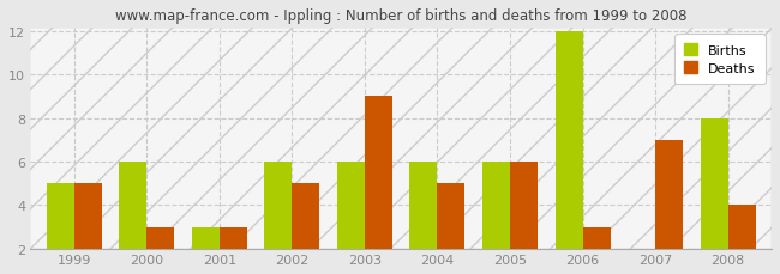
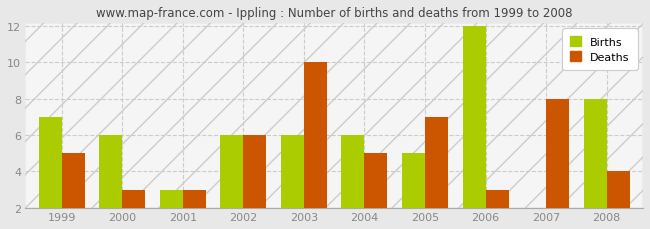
Births/1999: 5 -> 7
Deaths/2002: 5 -> 6
Deaths/2003: 9 -> 10
Births/2005: 6 -> 5
Deaths/2005: 6 -> 7
Deaths/2007: 7 -> 8
